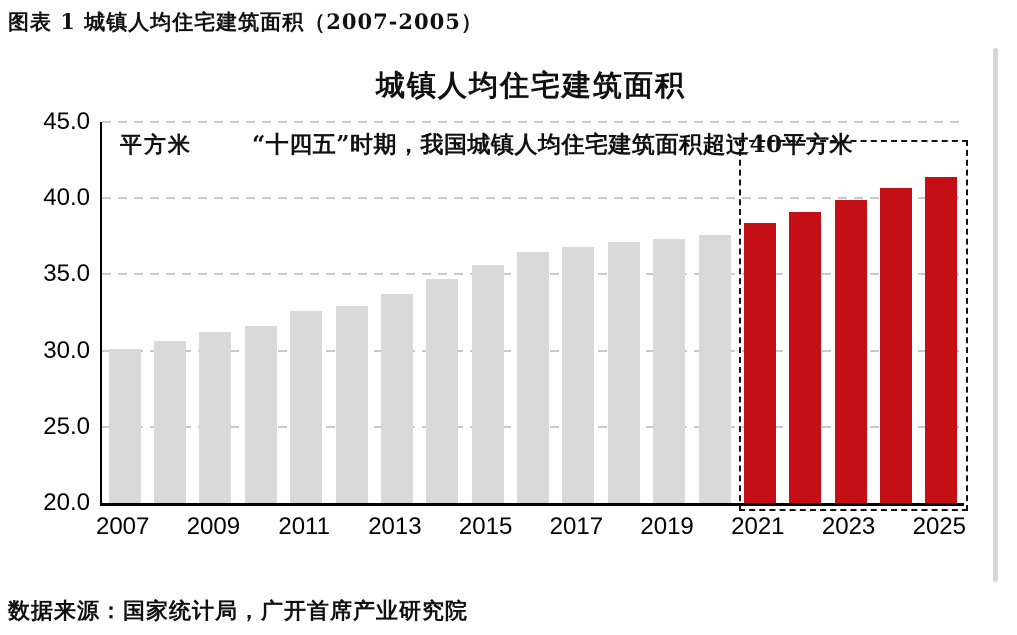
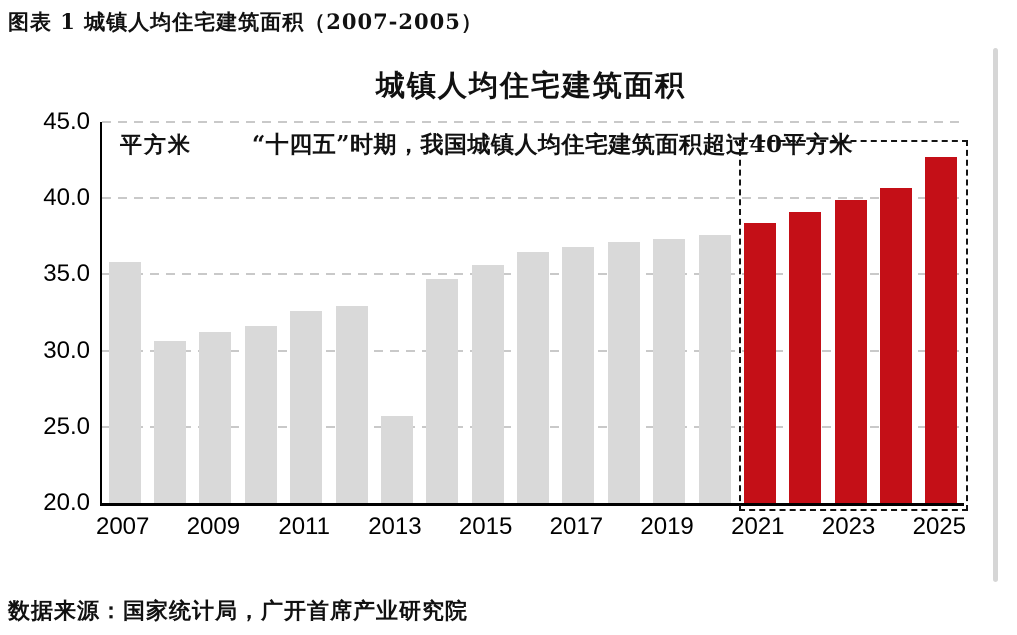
2007: 30.1 -> 35.8
2013: 33.7 -> 25.7
2025: 41.4 -> 42.7
